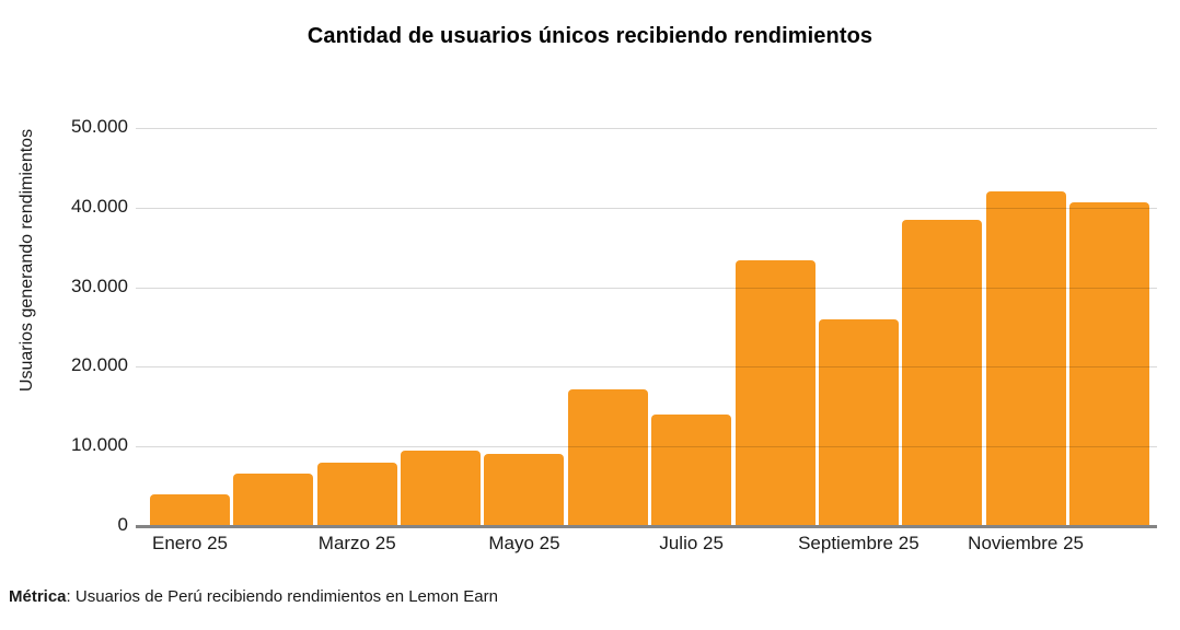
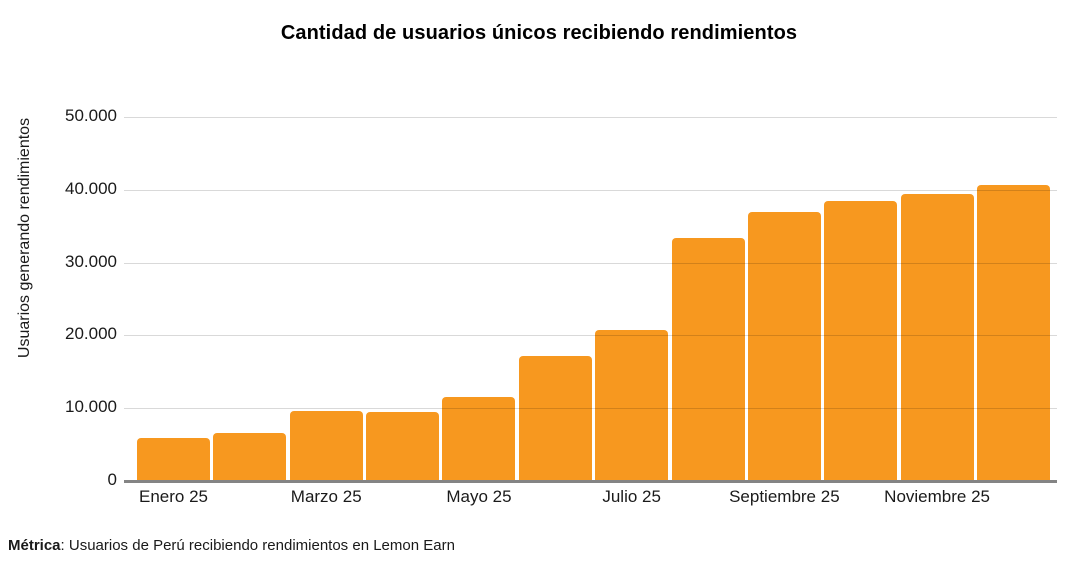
Enero 25: 4000 -> 6000
Marzo 25: 8000 -> 10000
Mayo 25: 9000 -> 12000
Julio 25: 14000 -> 21000
Septiembre 25: 26000 -> 37000
Noviembre 25: 42000 -> 39000
